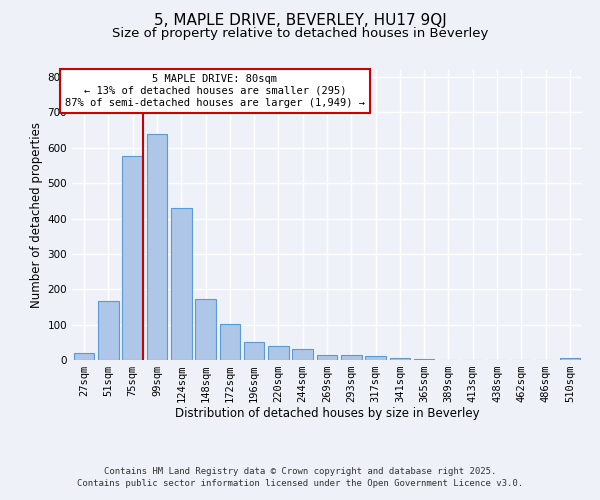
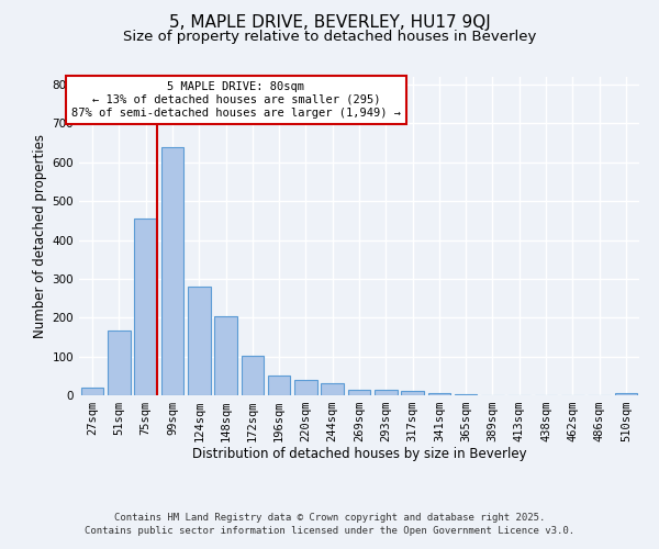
75sqm: 578 -> 455
124sqm: 430 -> 280
148sqm: 172 -> 205
